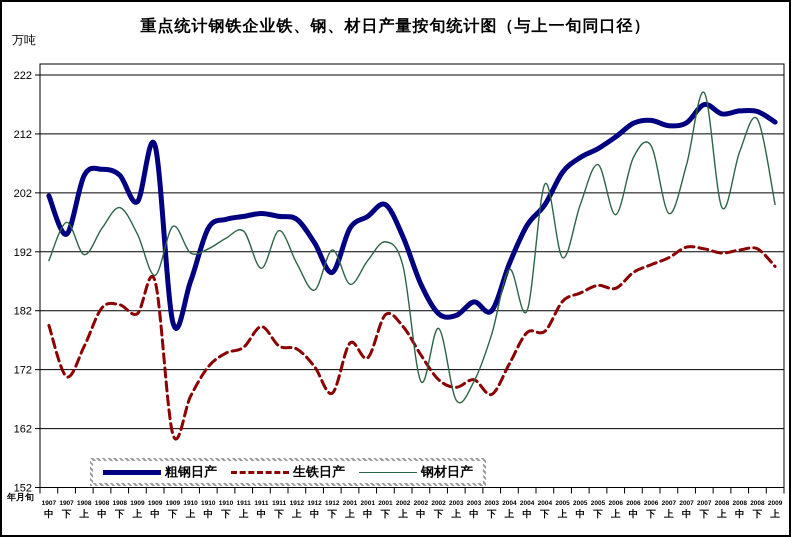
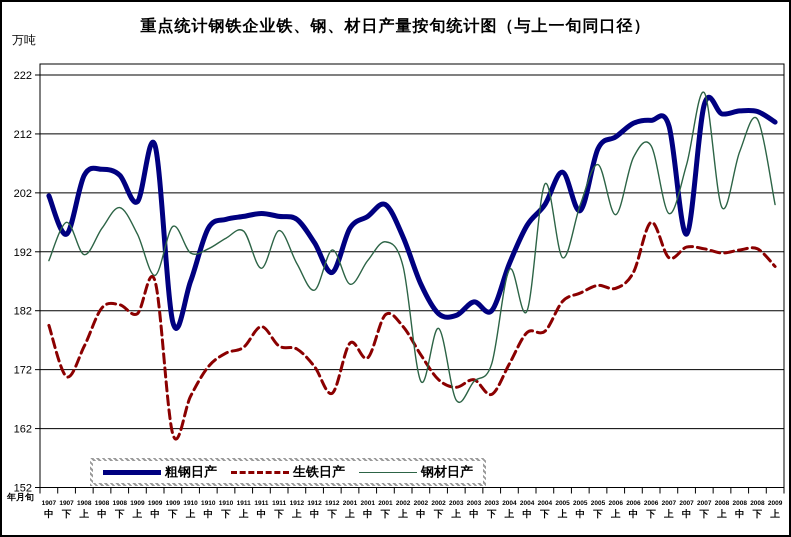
钢材日产/2003下: 178 -> 173
粗钢日产/2005中: 208 -> 199
生铁日产/2006下: 190 -> 197
粗钢日产/2007中: 214 -> 195
